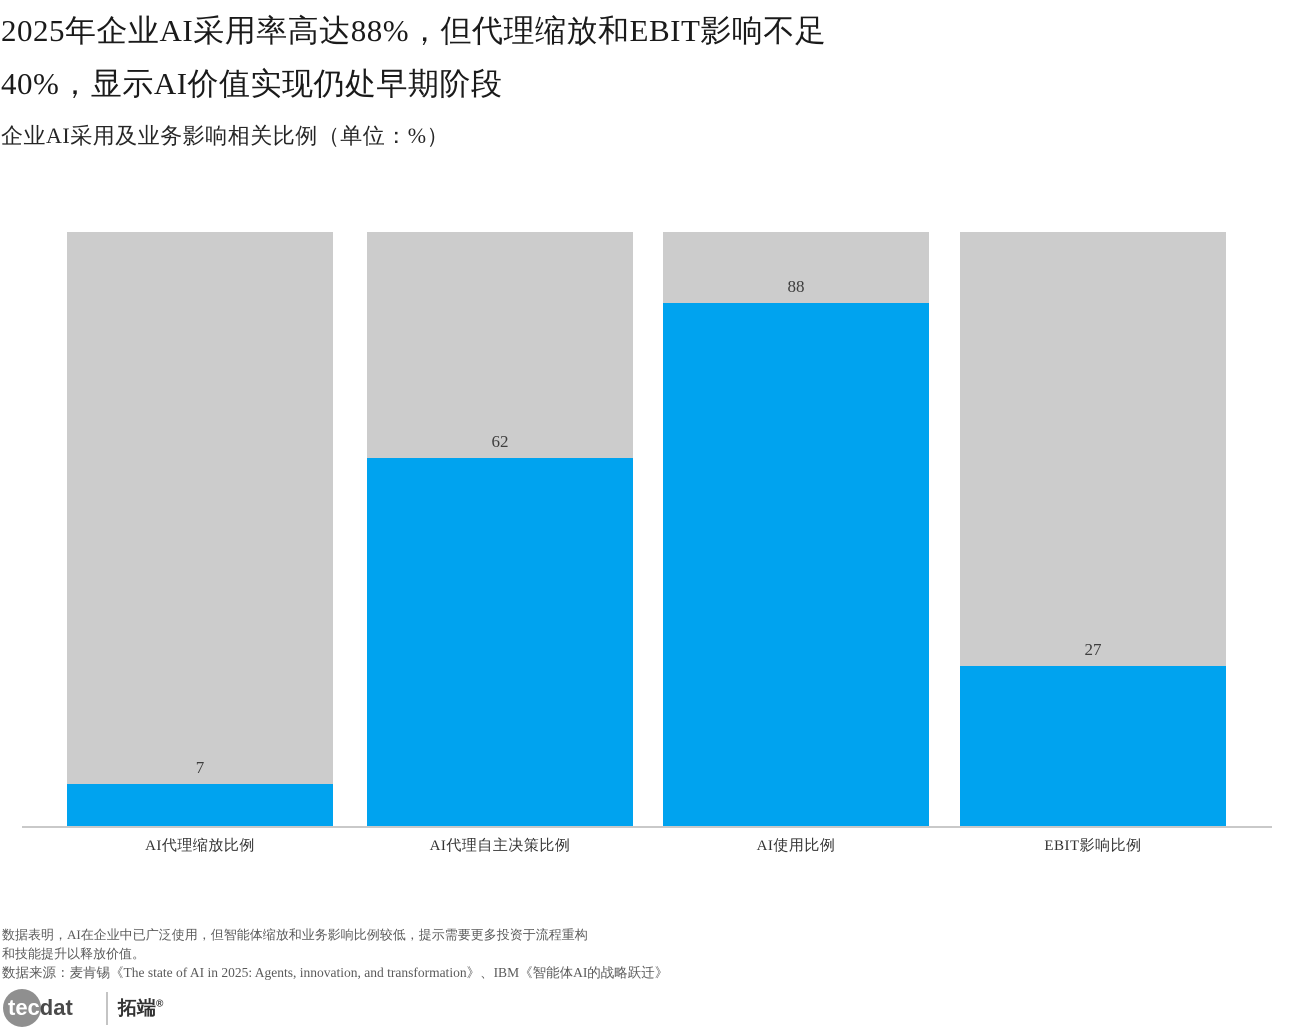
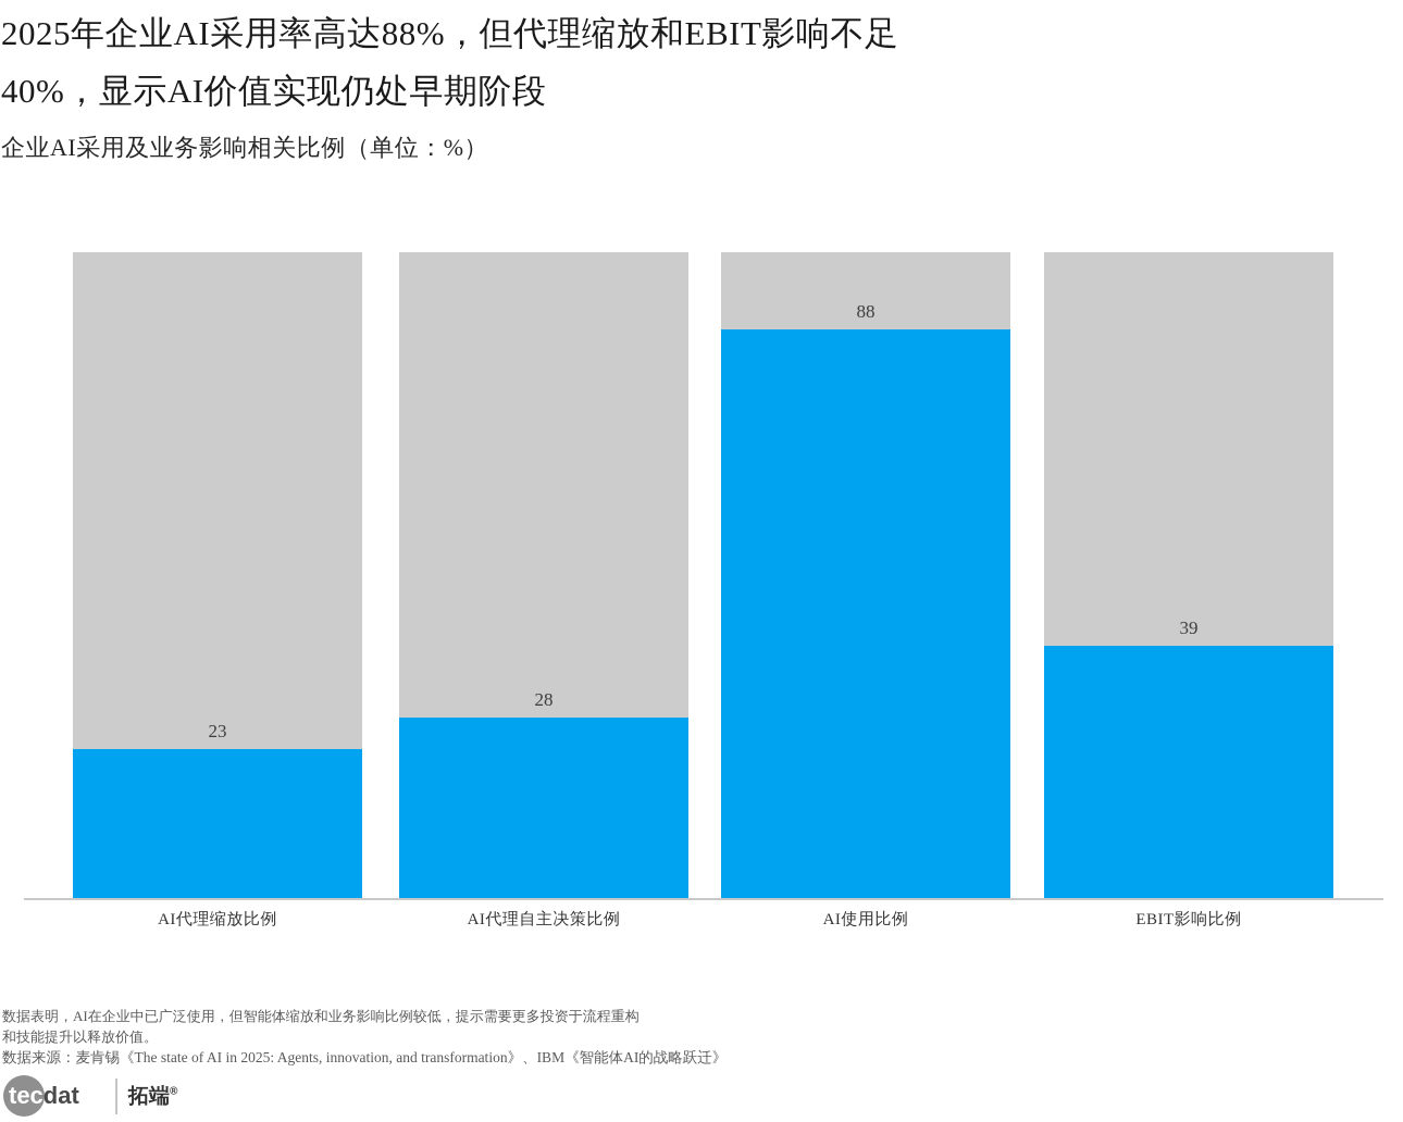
AI代理缩放比例: 7 -> 23
AI代理自主决策比例: 62 -> 28
EBIT影响比例: 27 -> 39
